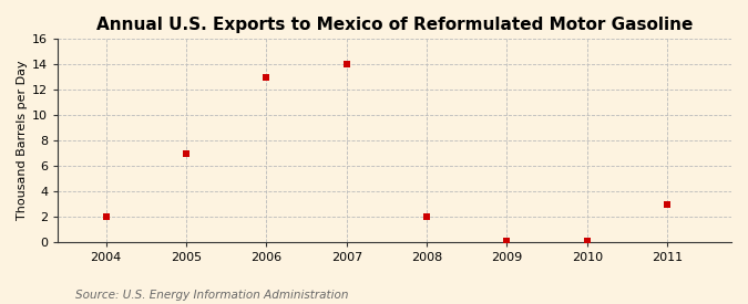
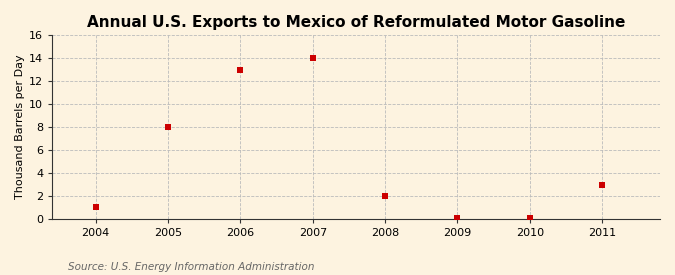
2004: 2.0 -> 1.0
2005: 7.0 -> 8.0
